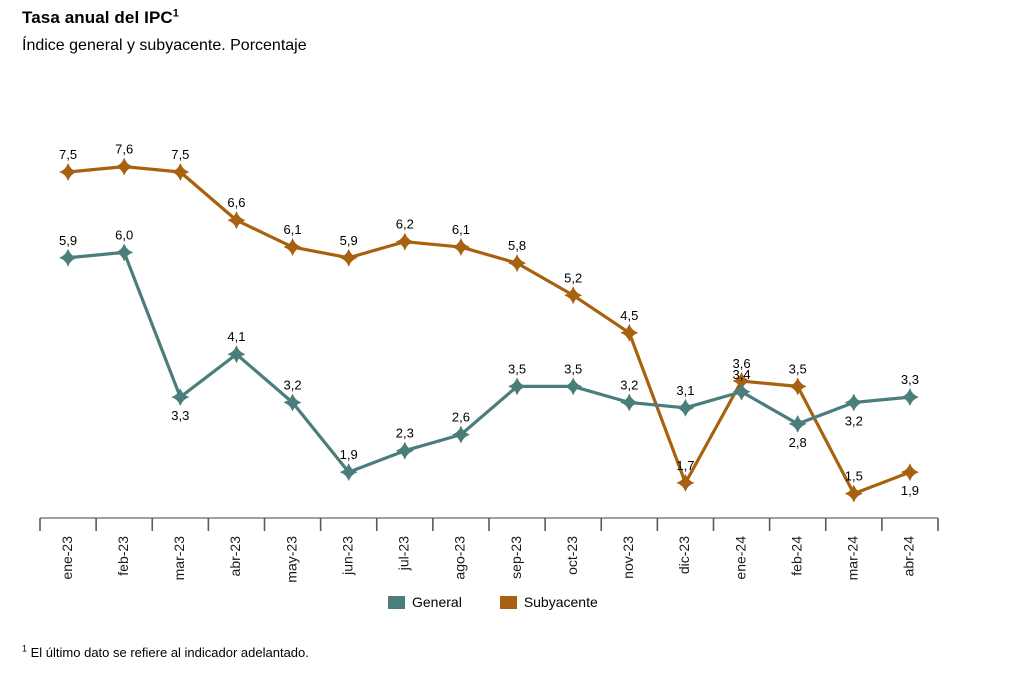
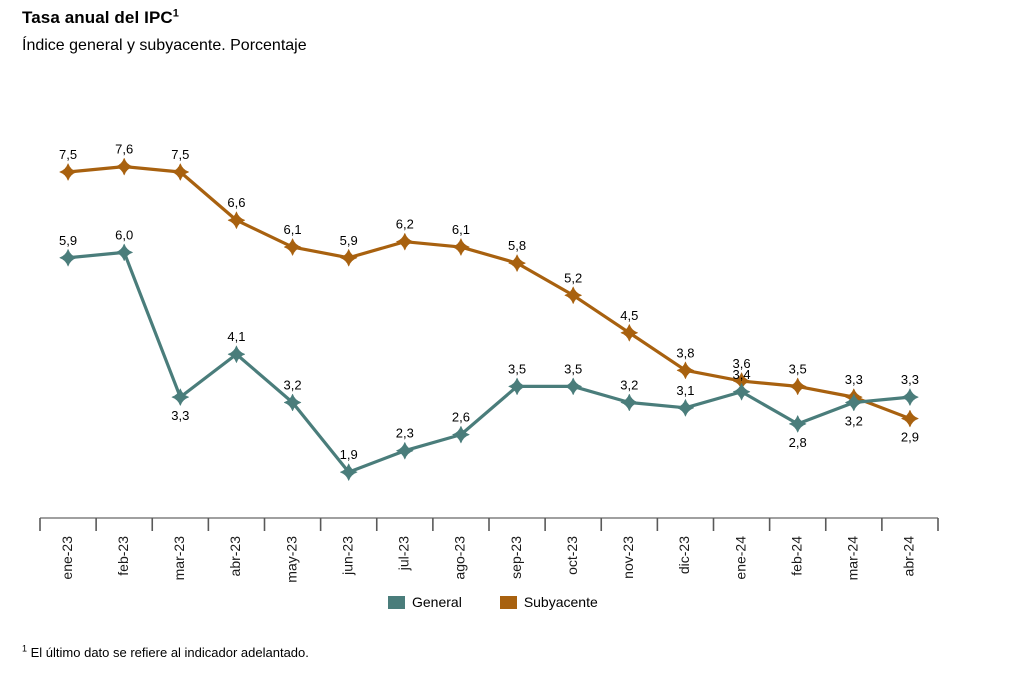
Subyacente/dic-23: 1,7 -> 3,8
Subyacente/mar-24: 1,5 -> 3,3
Subyacente/abr-24: 1,9 -> 2,9
